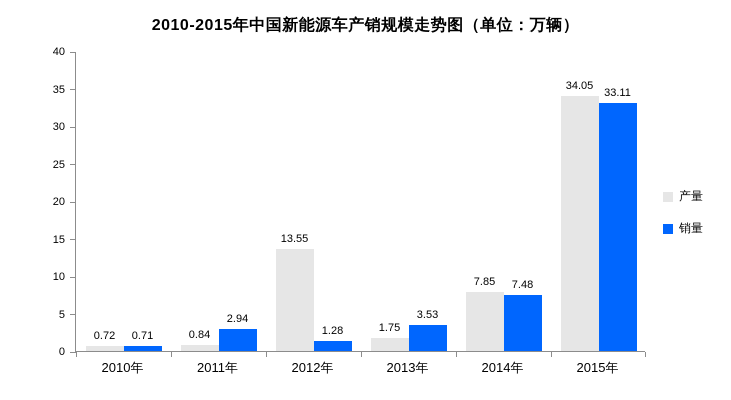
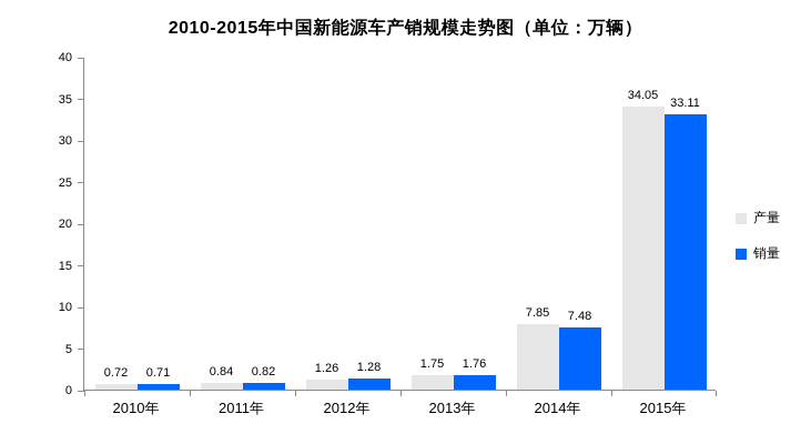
销量/2011年: 2.94 -> 0.82
产量/2012年: 13.55 -> 1.26
销量/2013年: 3.53 -> 1.76
